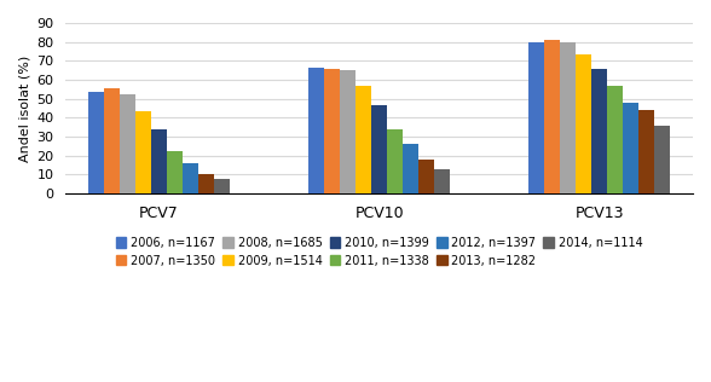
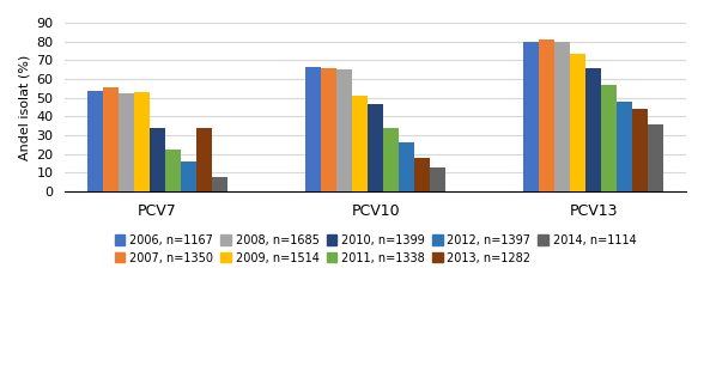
2009, n=1514/PCV7: 44 -> 53
2013, n=1282/PCV7: 10 -> 34
2009, n=1514/PCV10: 57 -> 51
